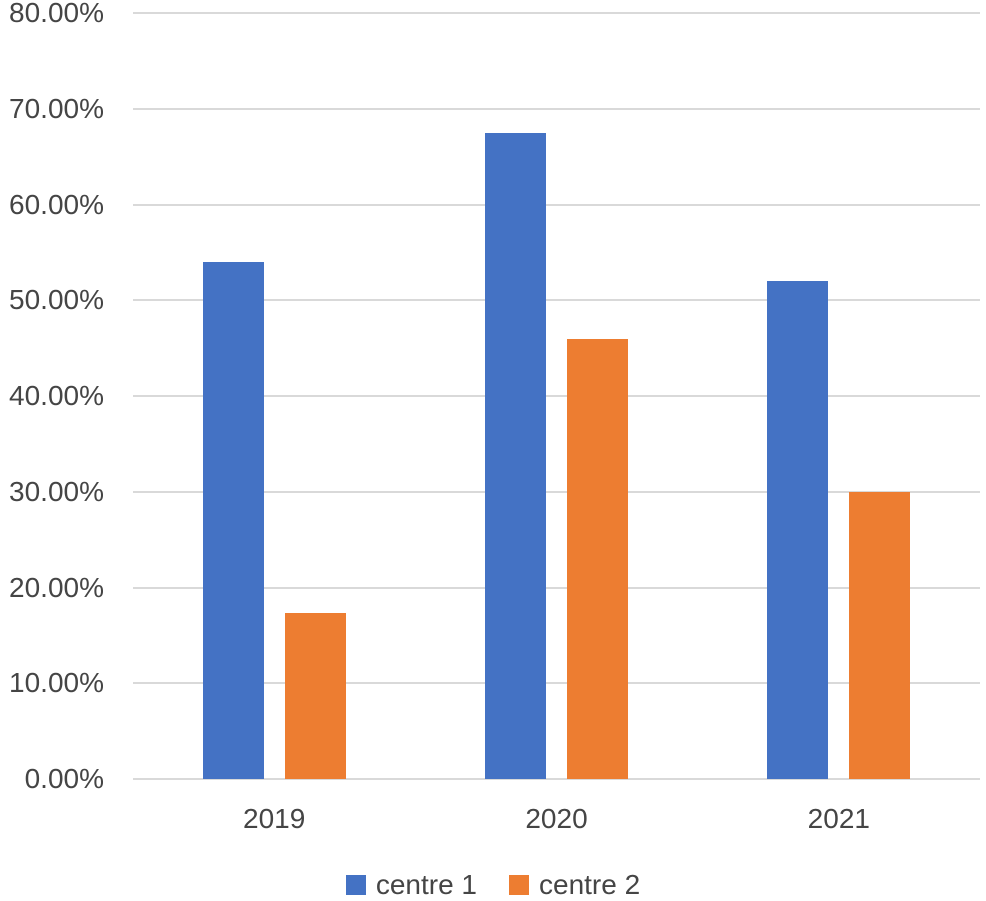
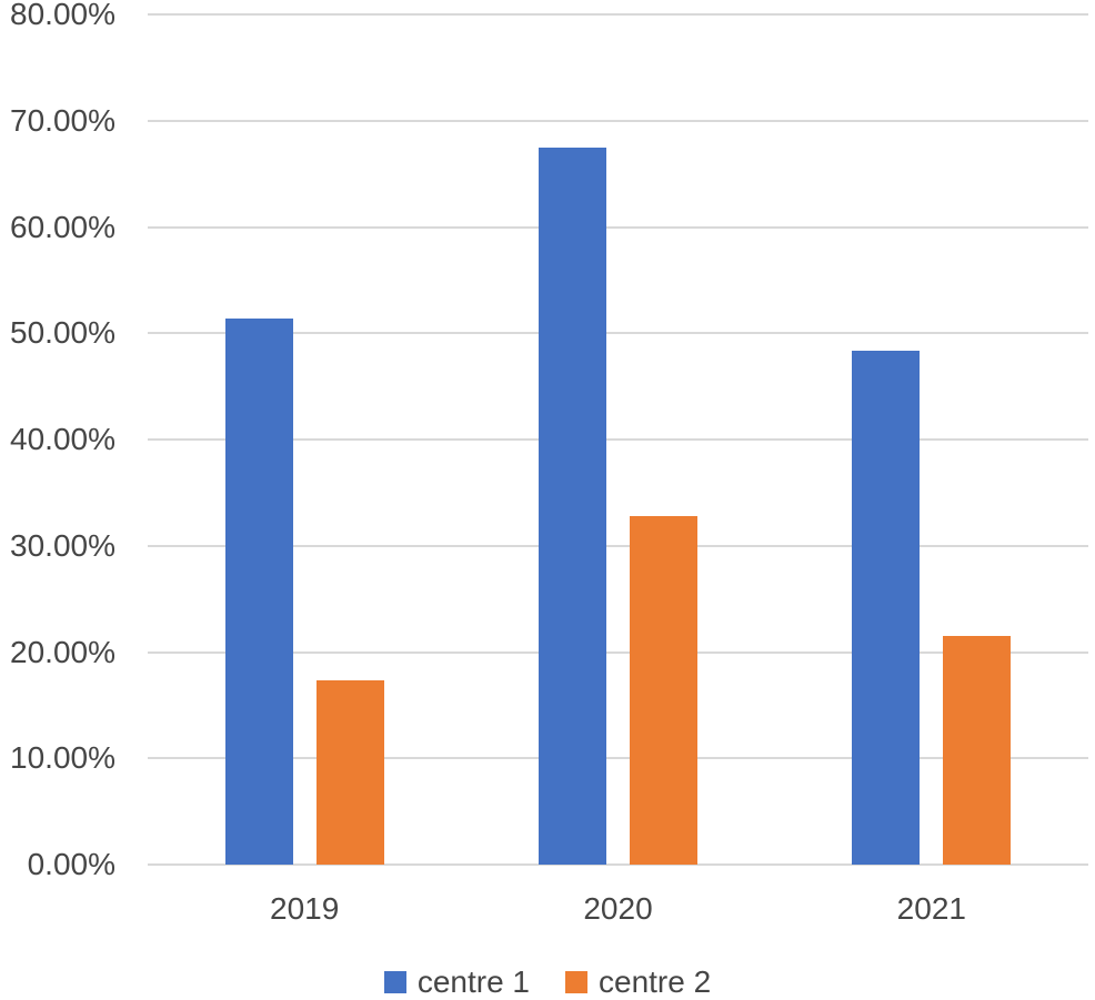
centre 1/2019: 54% -> 51%
centre 2/2020: 46% -> 33%
centre 1/2021: 52% -> 48%
centre 2/2021: 30% -> 22%
